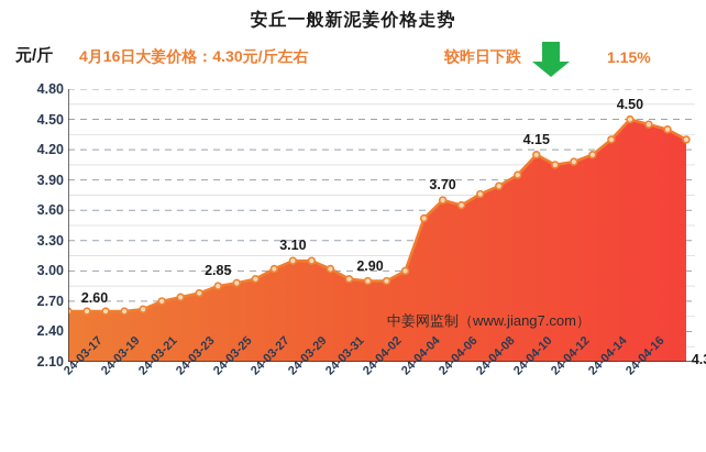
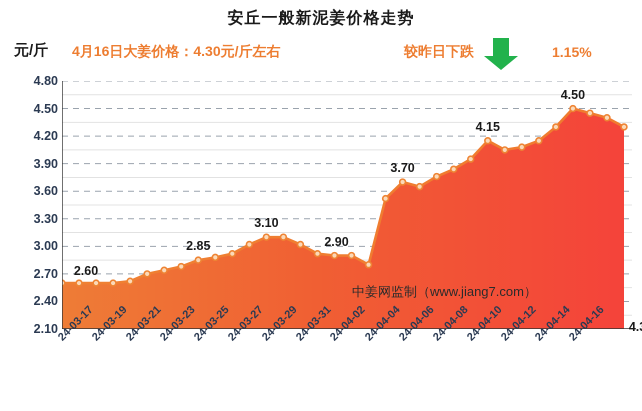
24-04-04: 3.0 -> 2.8
